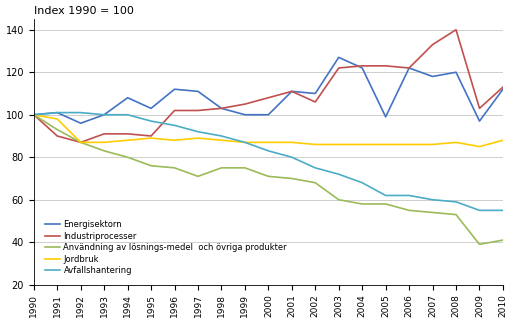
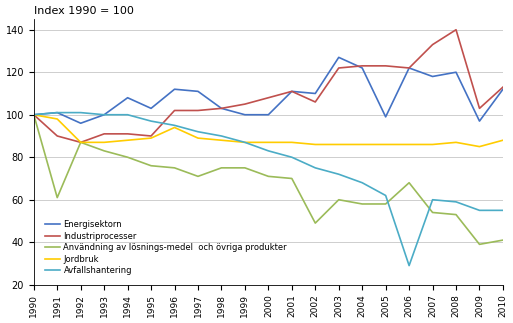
Användning av lösnings-medel och övriga produkter/1991: 93 -> 61
Jordbruk/1996: 88 -> 94
Användning av lösnings-medel och övriga produkter/2002: 68 -> 49
Användning av lösnings-medel och övriga produkter/2006: 55 -> 68
Avfallshantering/2006: 62 -> 29
